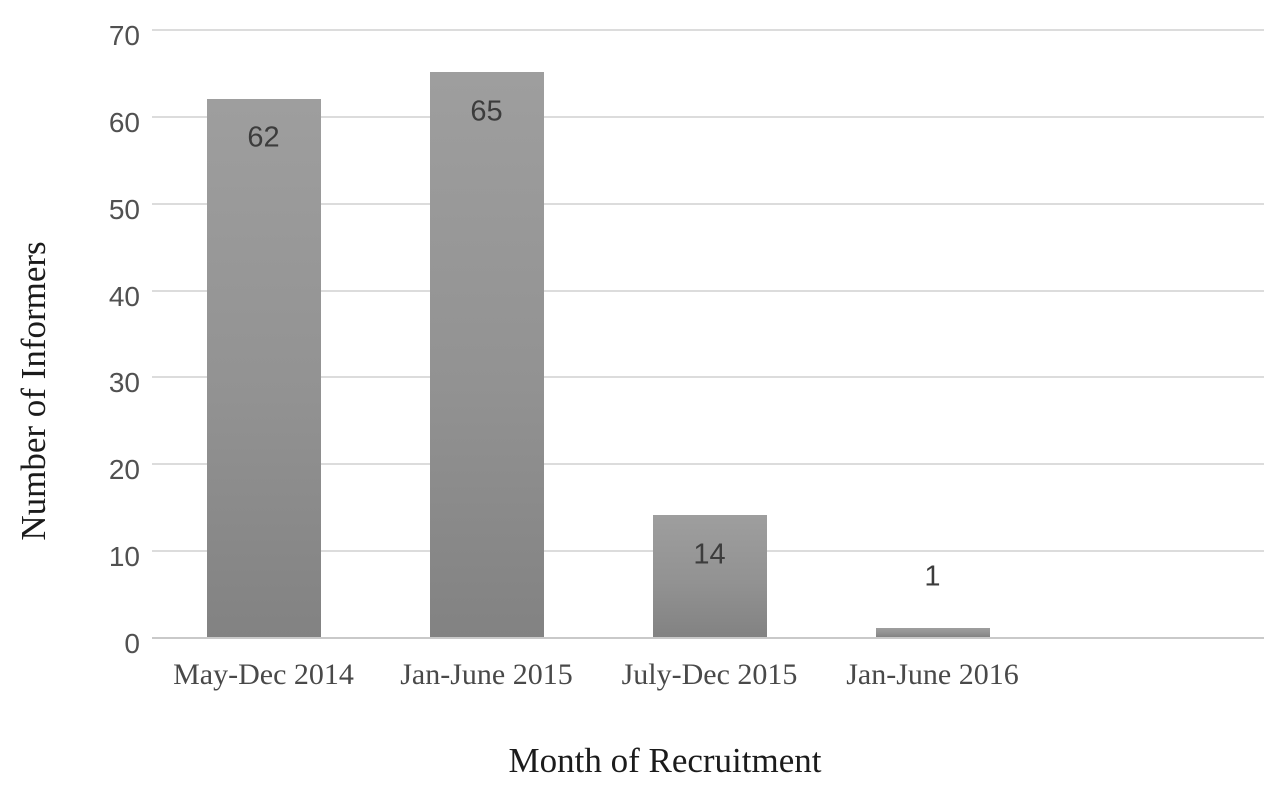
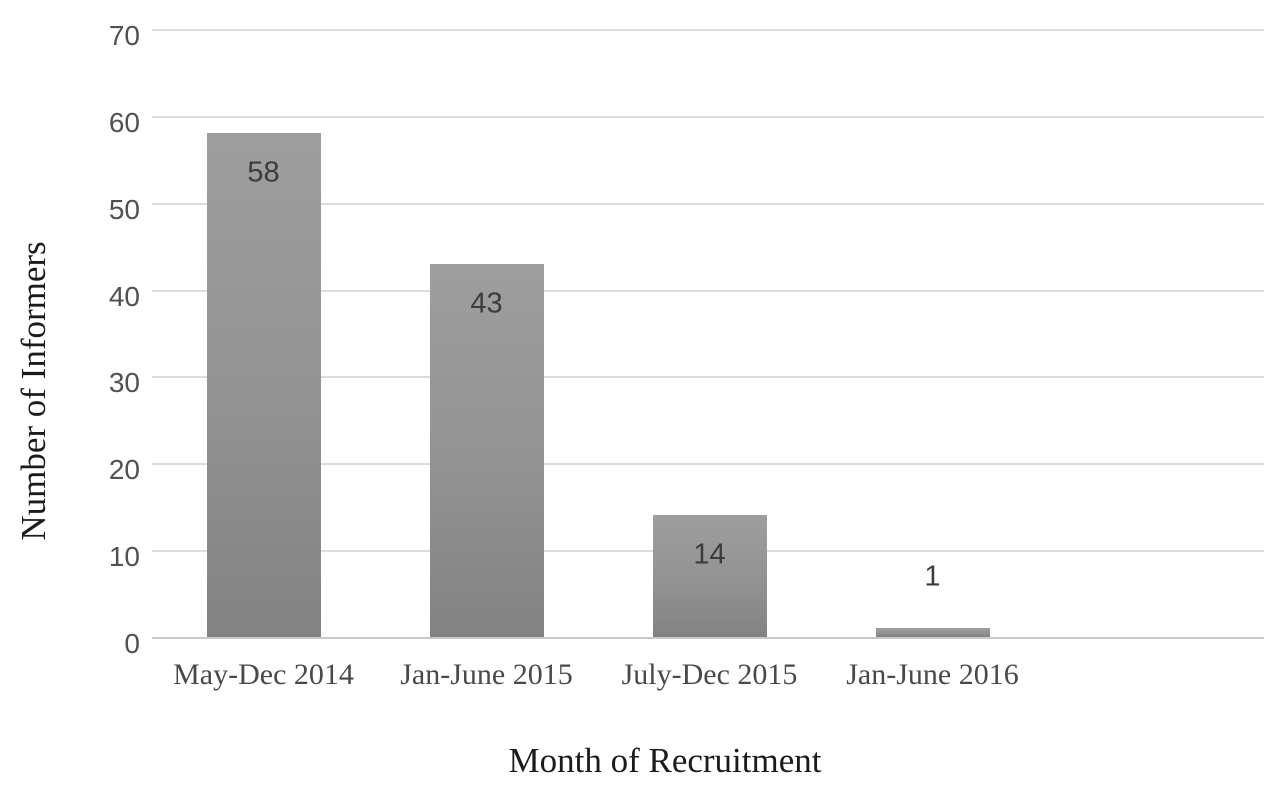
May-Dec 2014: 62 -> 58
Jan-June 2015: 65 -> 43
